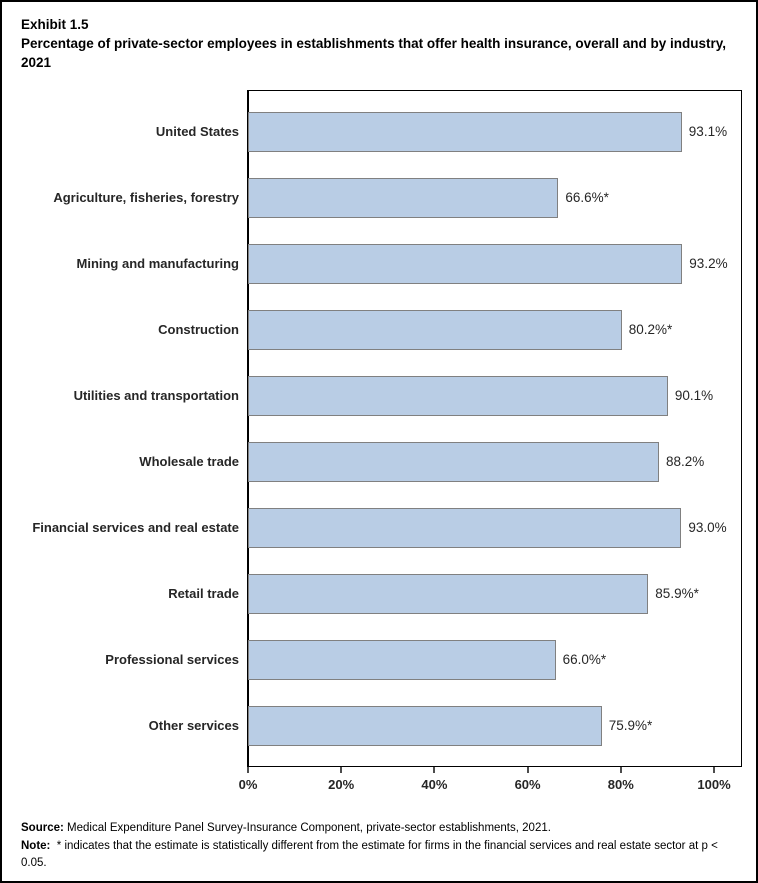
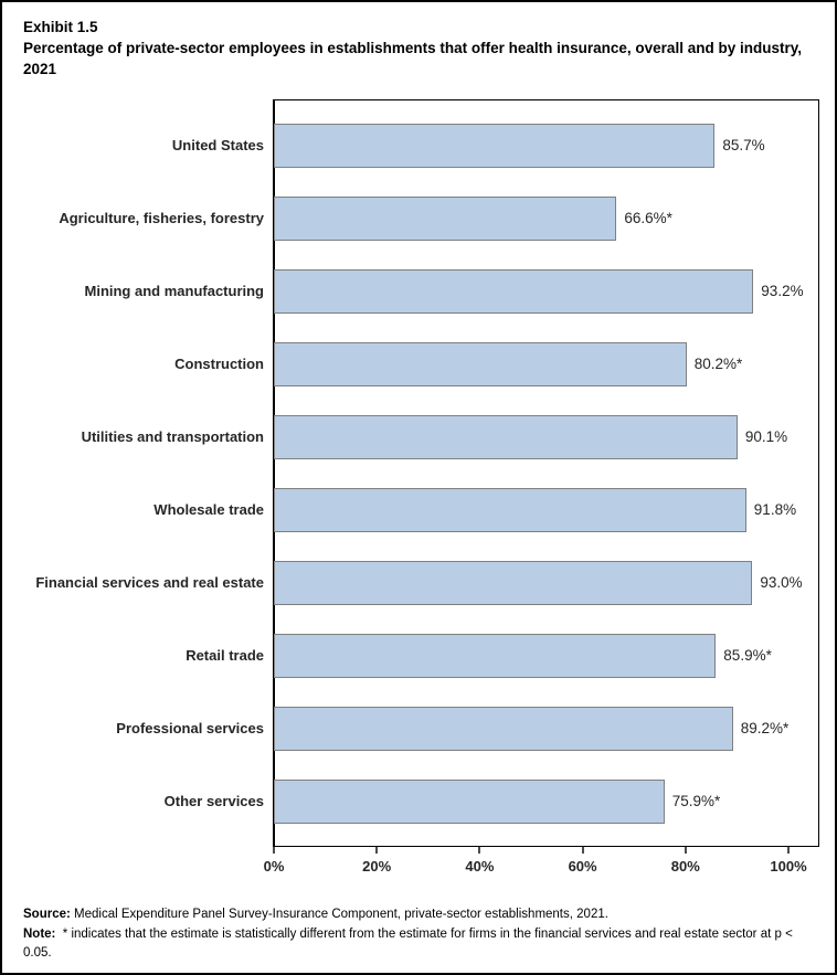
United States: 93.1% -> 85.7%
Wholesale trade: 88.2% -> 91.8%
Professional services: 66.0 -> 89.2
